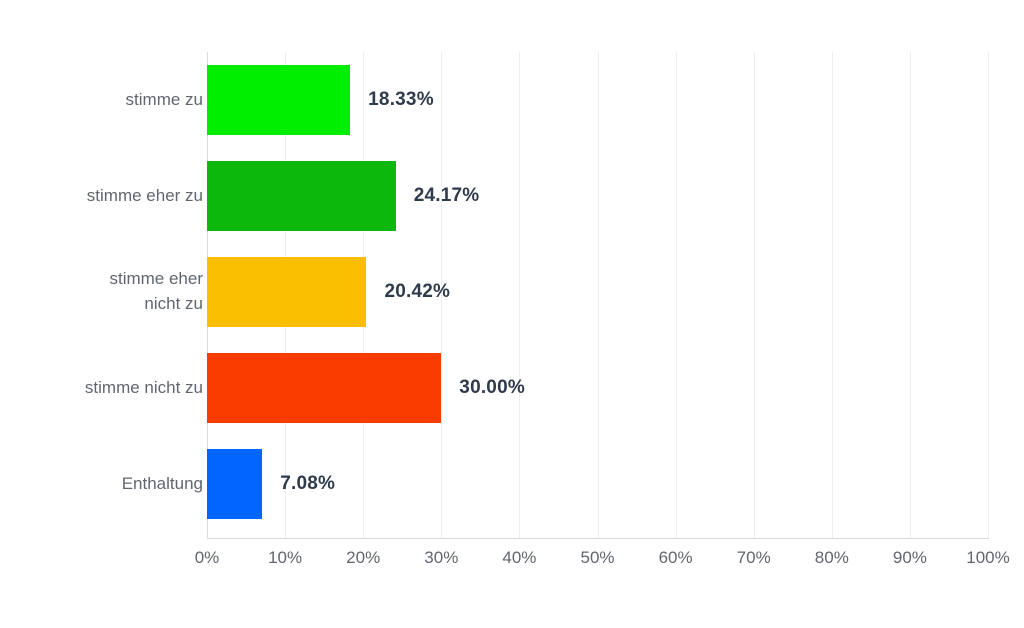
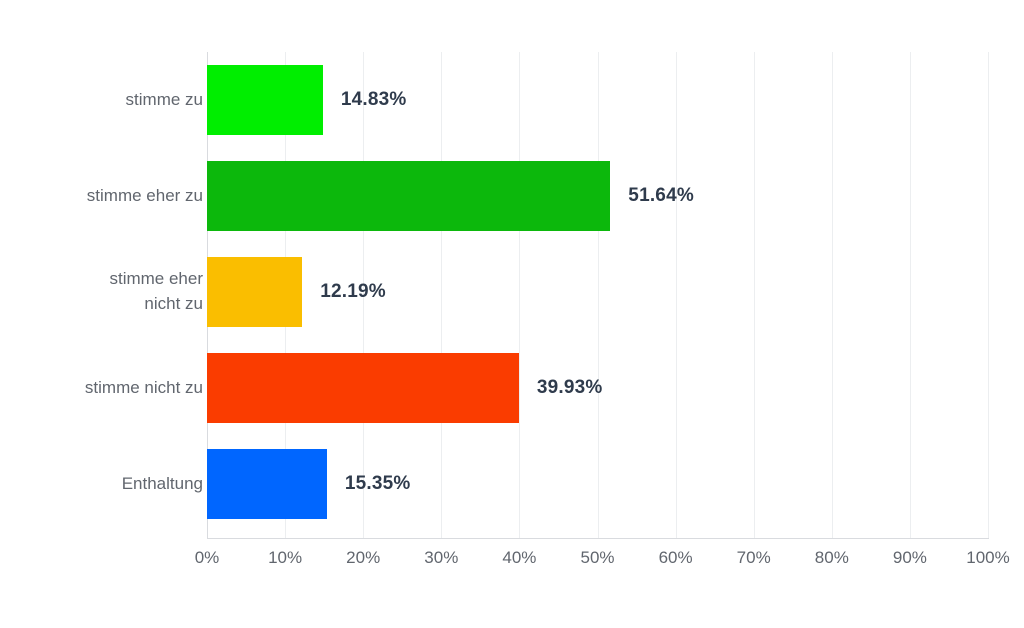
stimme zu: 18.33% -> 14.83%
stimme eher zu: 24.17% -> 51.64%
stimme eher nicht zu: 20.42% -> 12.19%
stimme nicht zu: 30.00% -> 39.93%
Enthaltung: 7.08% -> 15.35%
